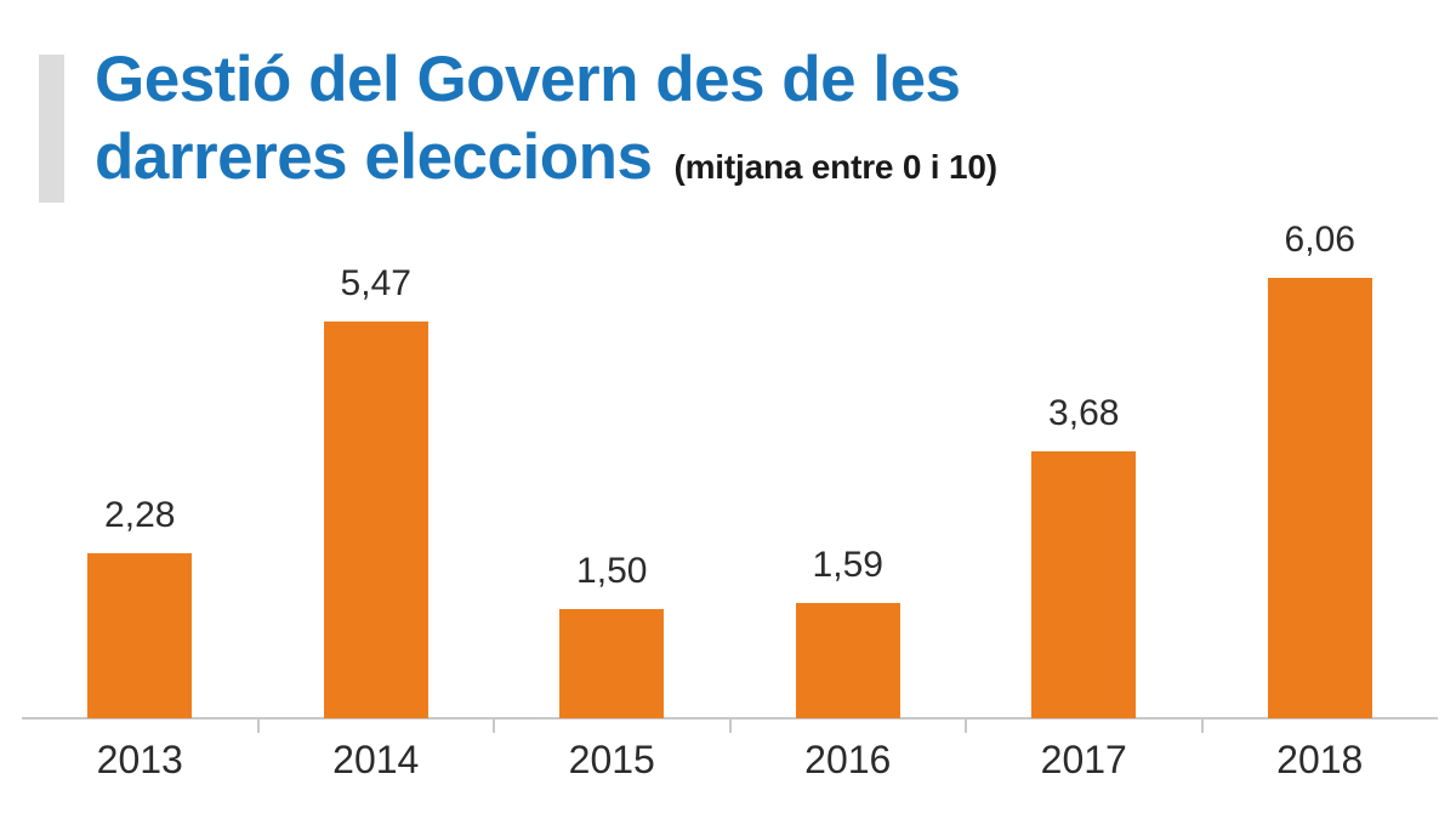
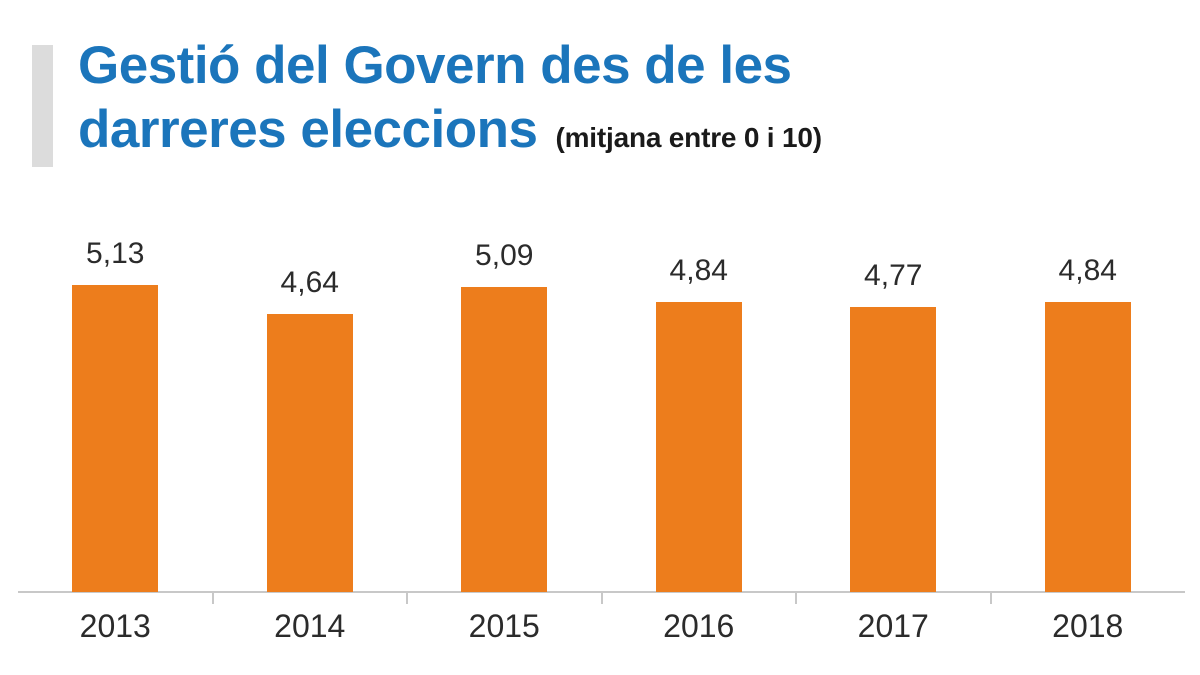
2013: 2,28 -> 5,13
2014: 5,47 -> 4,64
2015: 1,50 -> 5,09
2016: 1,59 -> 4,84
2017: 3,68 -> 4,77
2018: 6,06 -> 4,84
